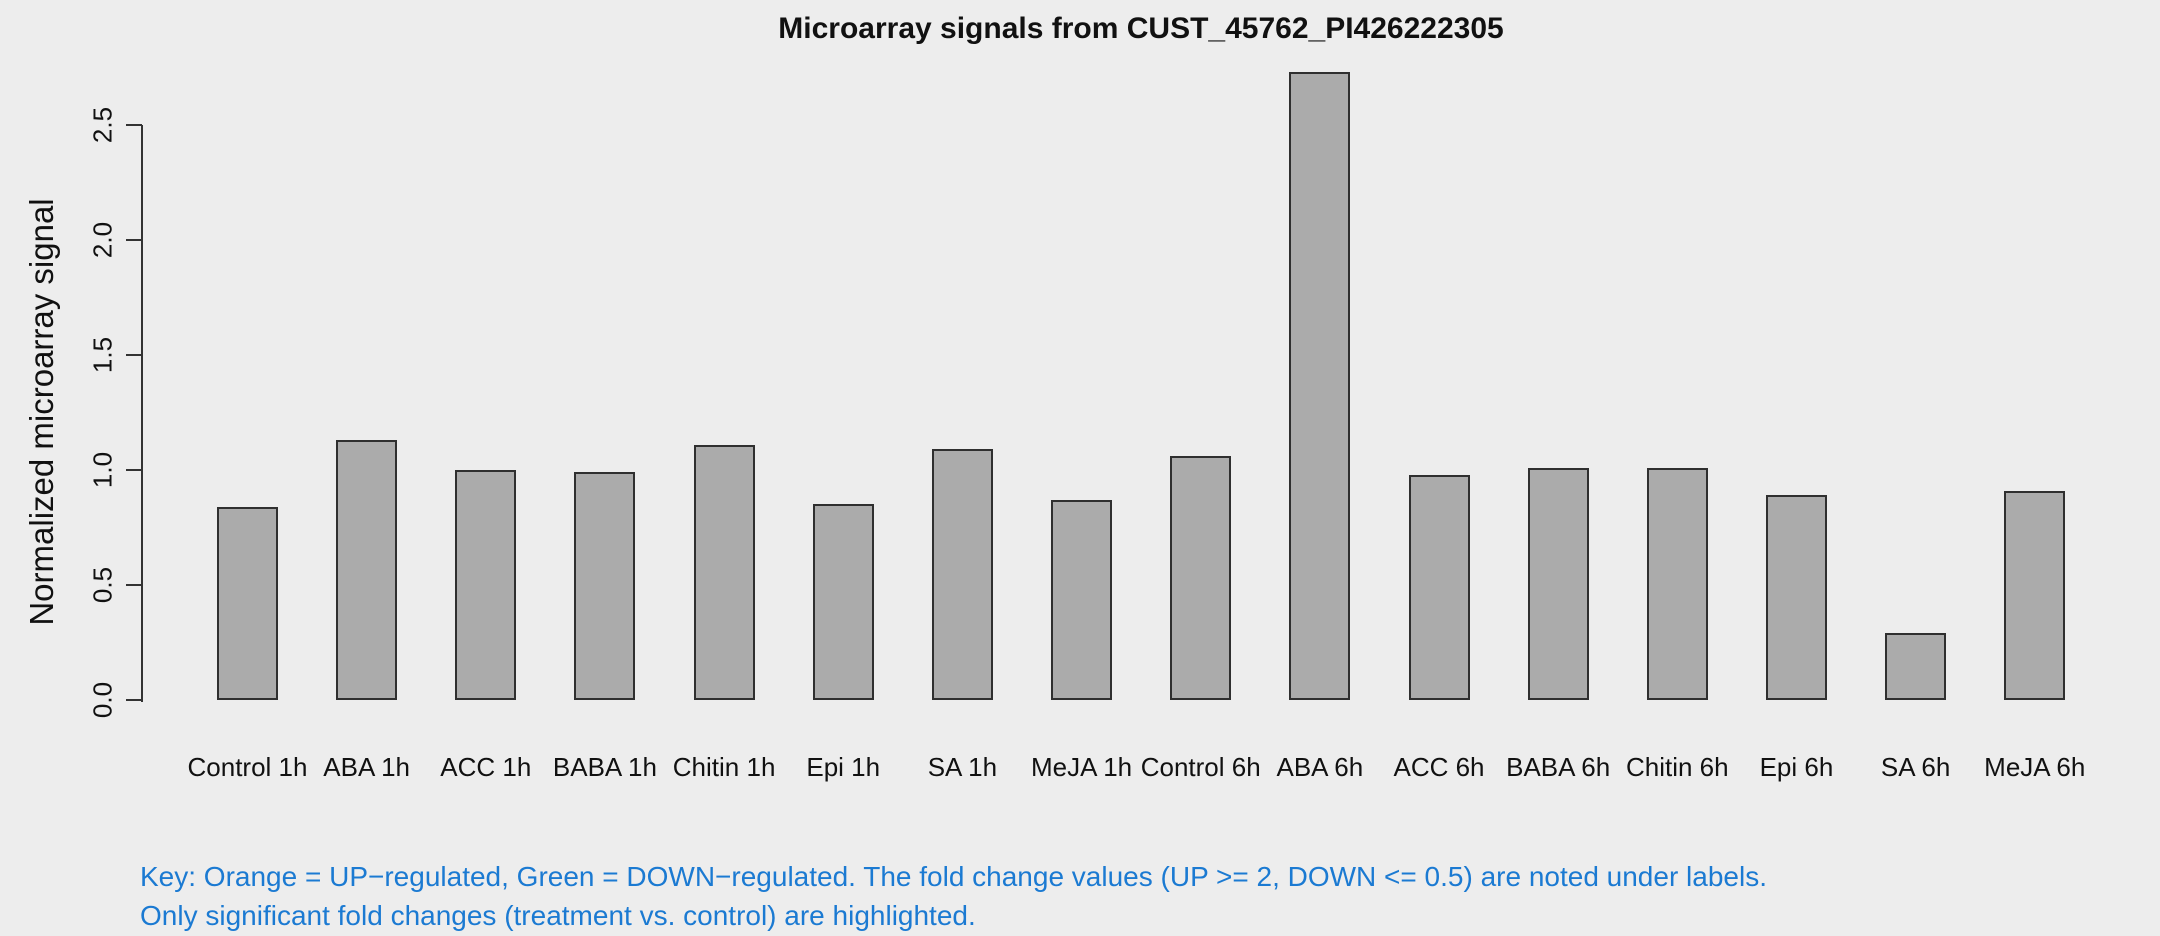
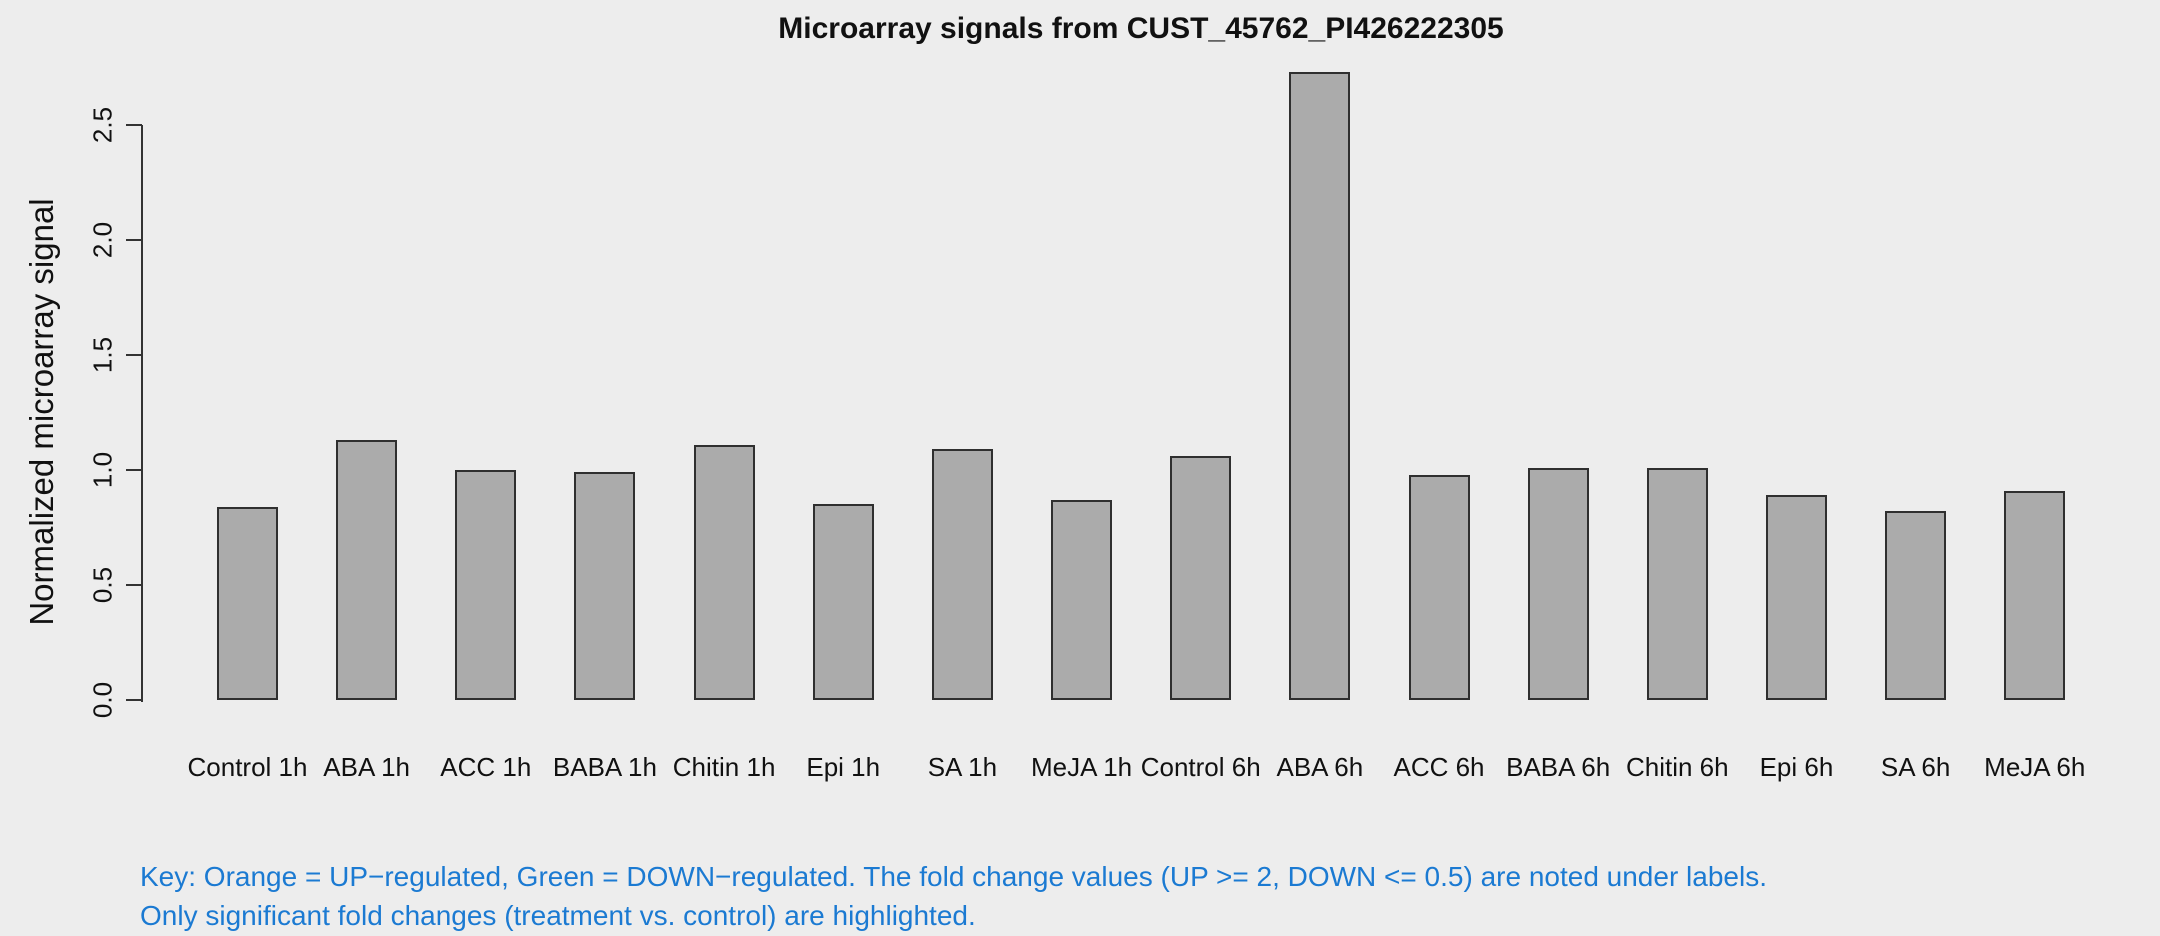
SA 6h: 0.29 -> 0.82
